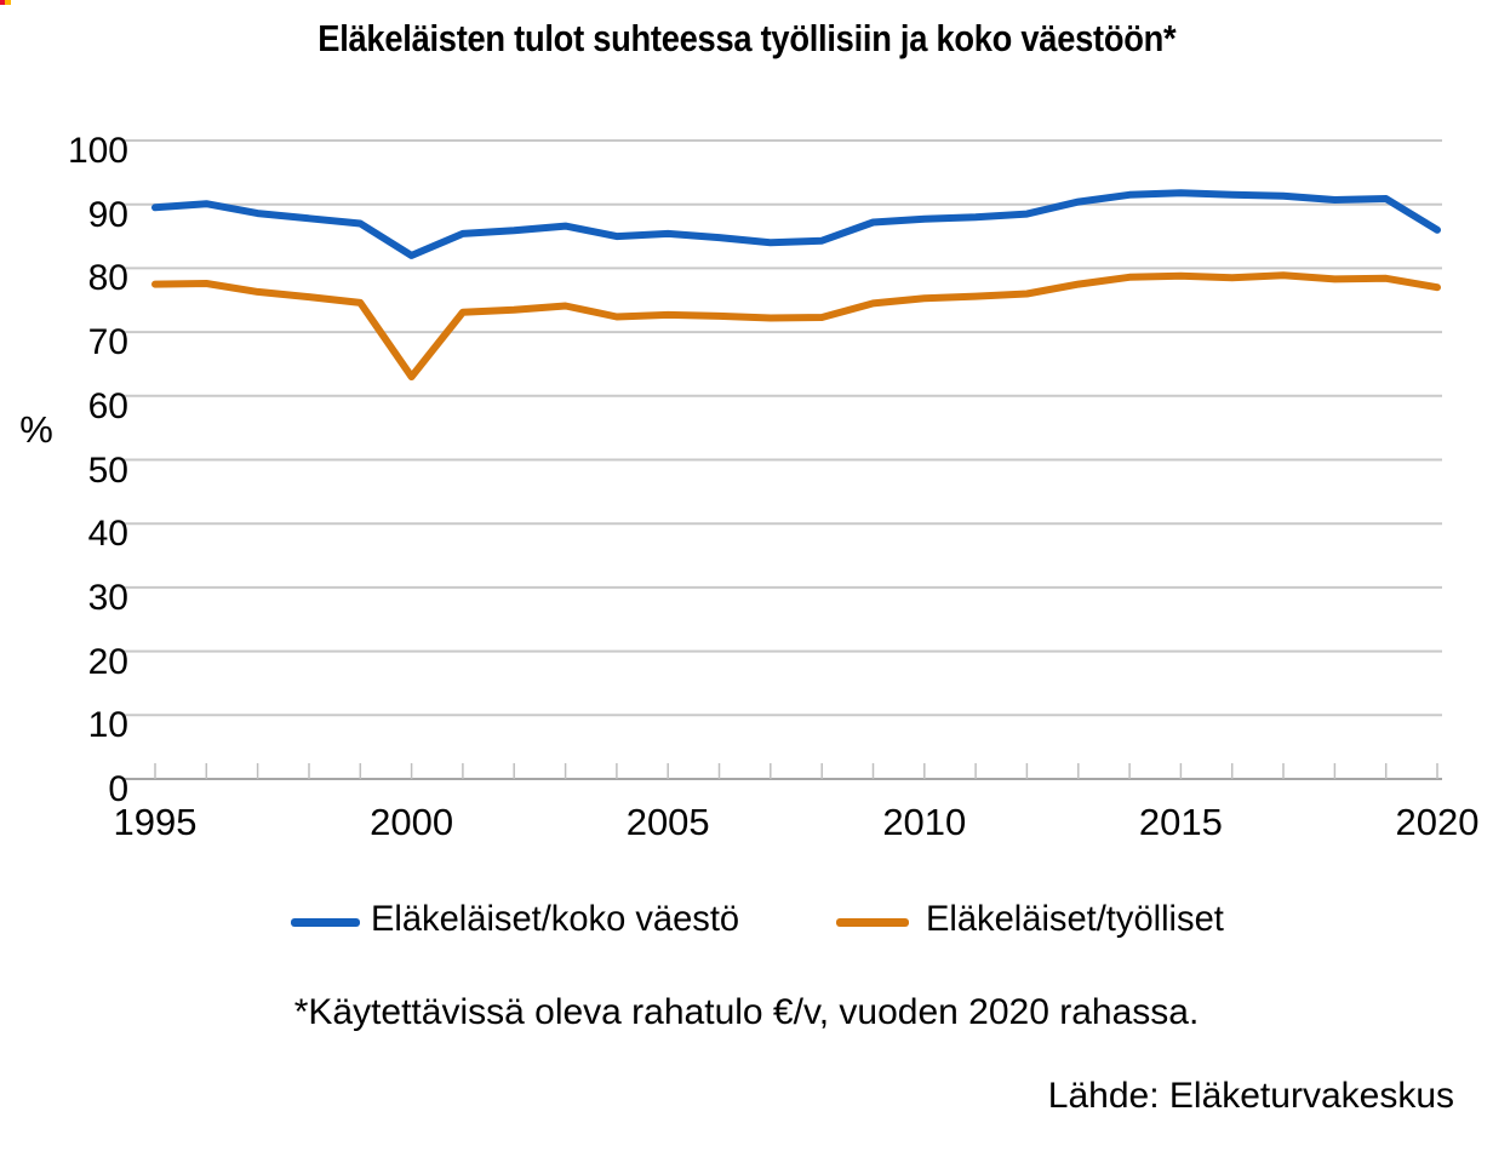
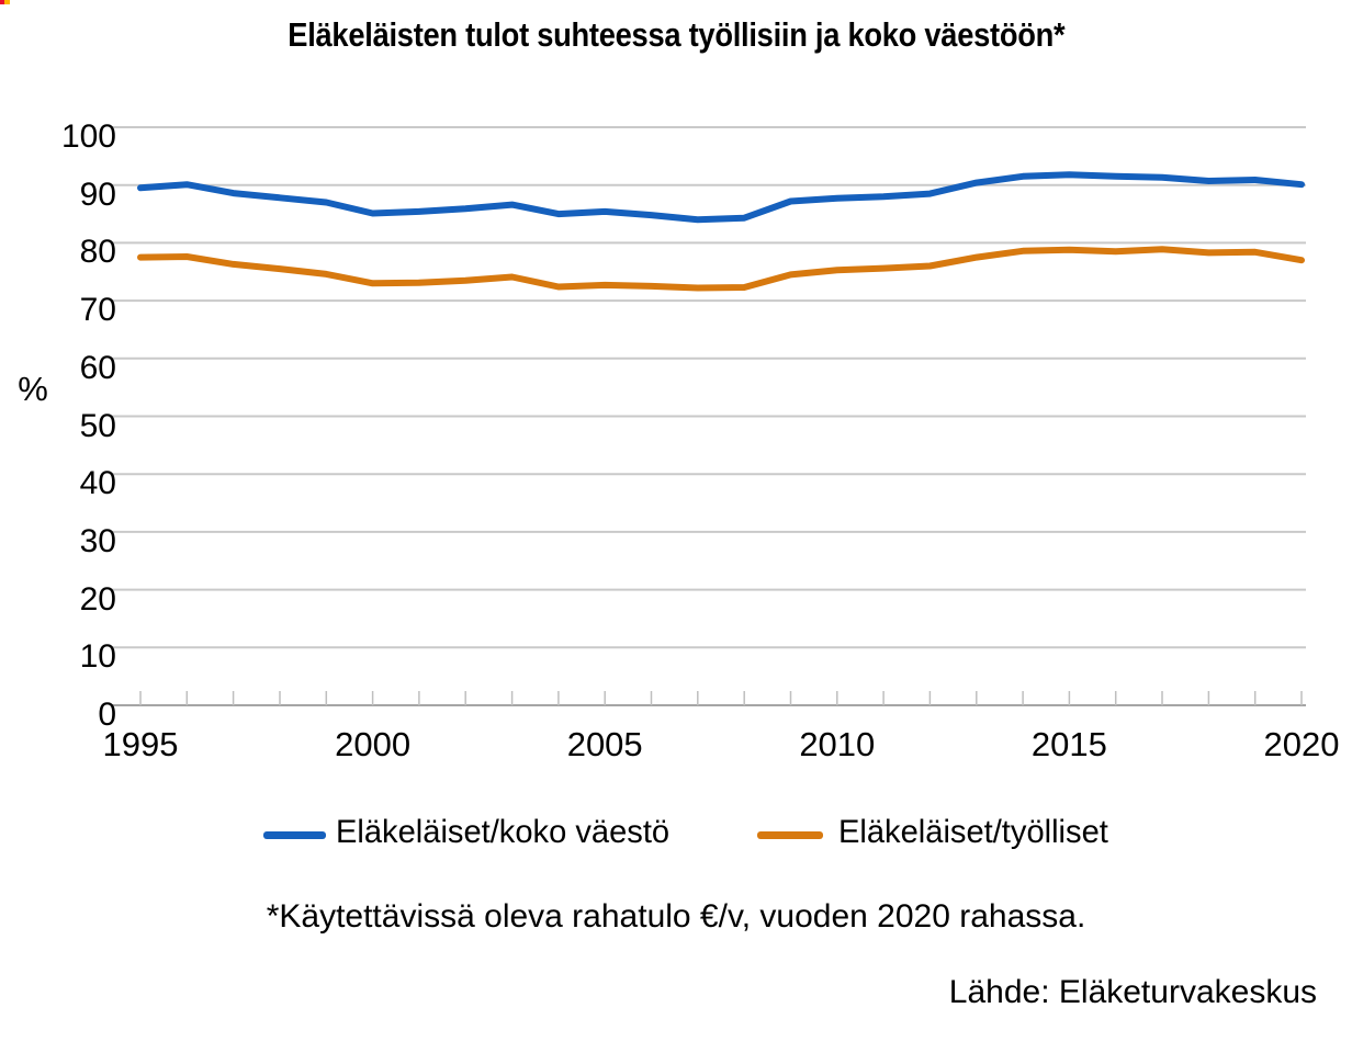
Eläkeläiset/koko väestö/2000: 82 -> 85
Eläkeläiset/työlliset/2000: 63 -> 73
Eläkeläiset/koko väestö/2020: 86 -> 90
